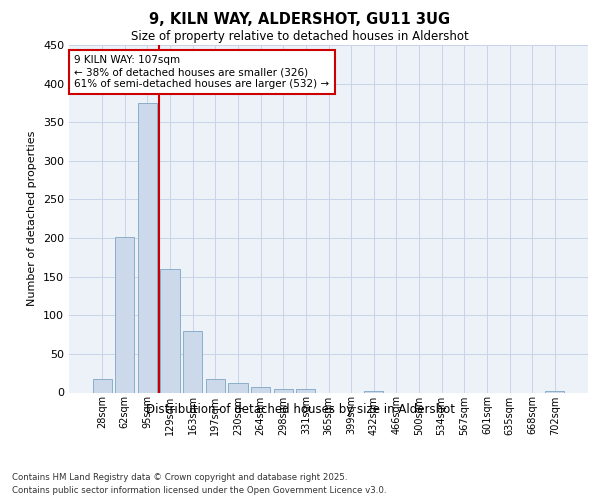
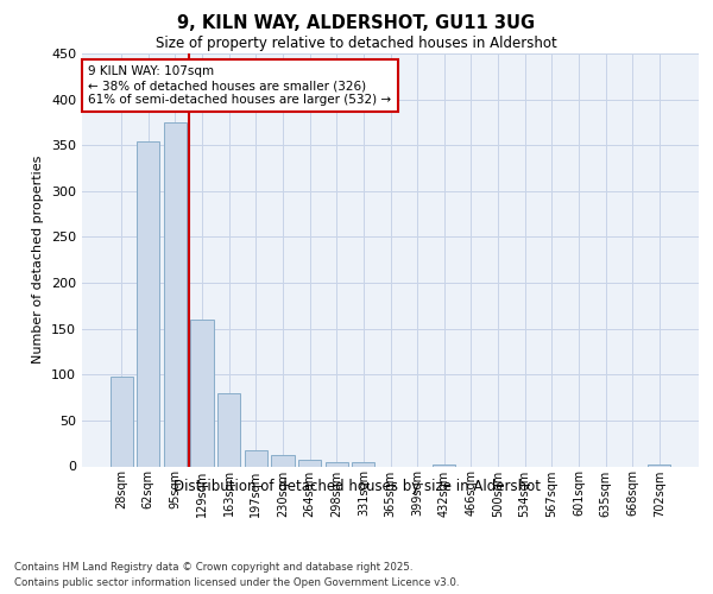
28sqm: 17 -> 98
62sqm: 201 -> 354
